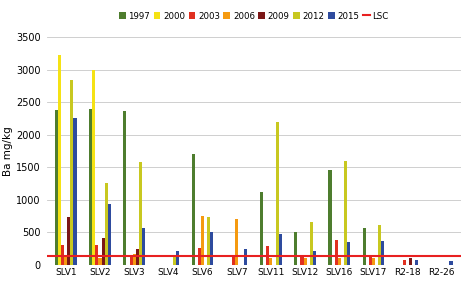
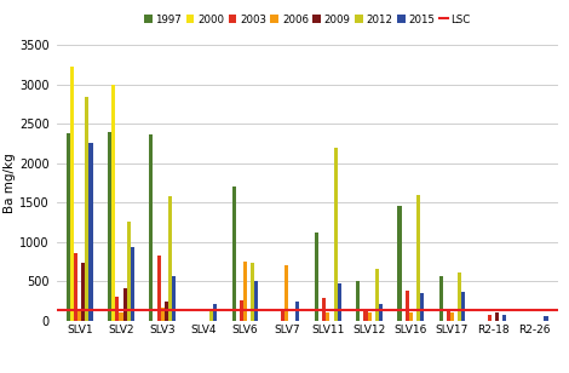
2003/SLV1: 300 -> 860
2003/SLV3: 150 -> 820
